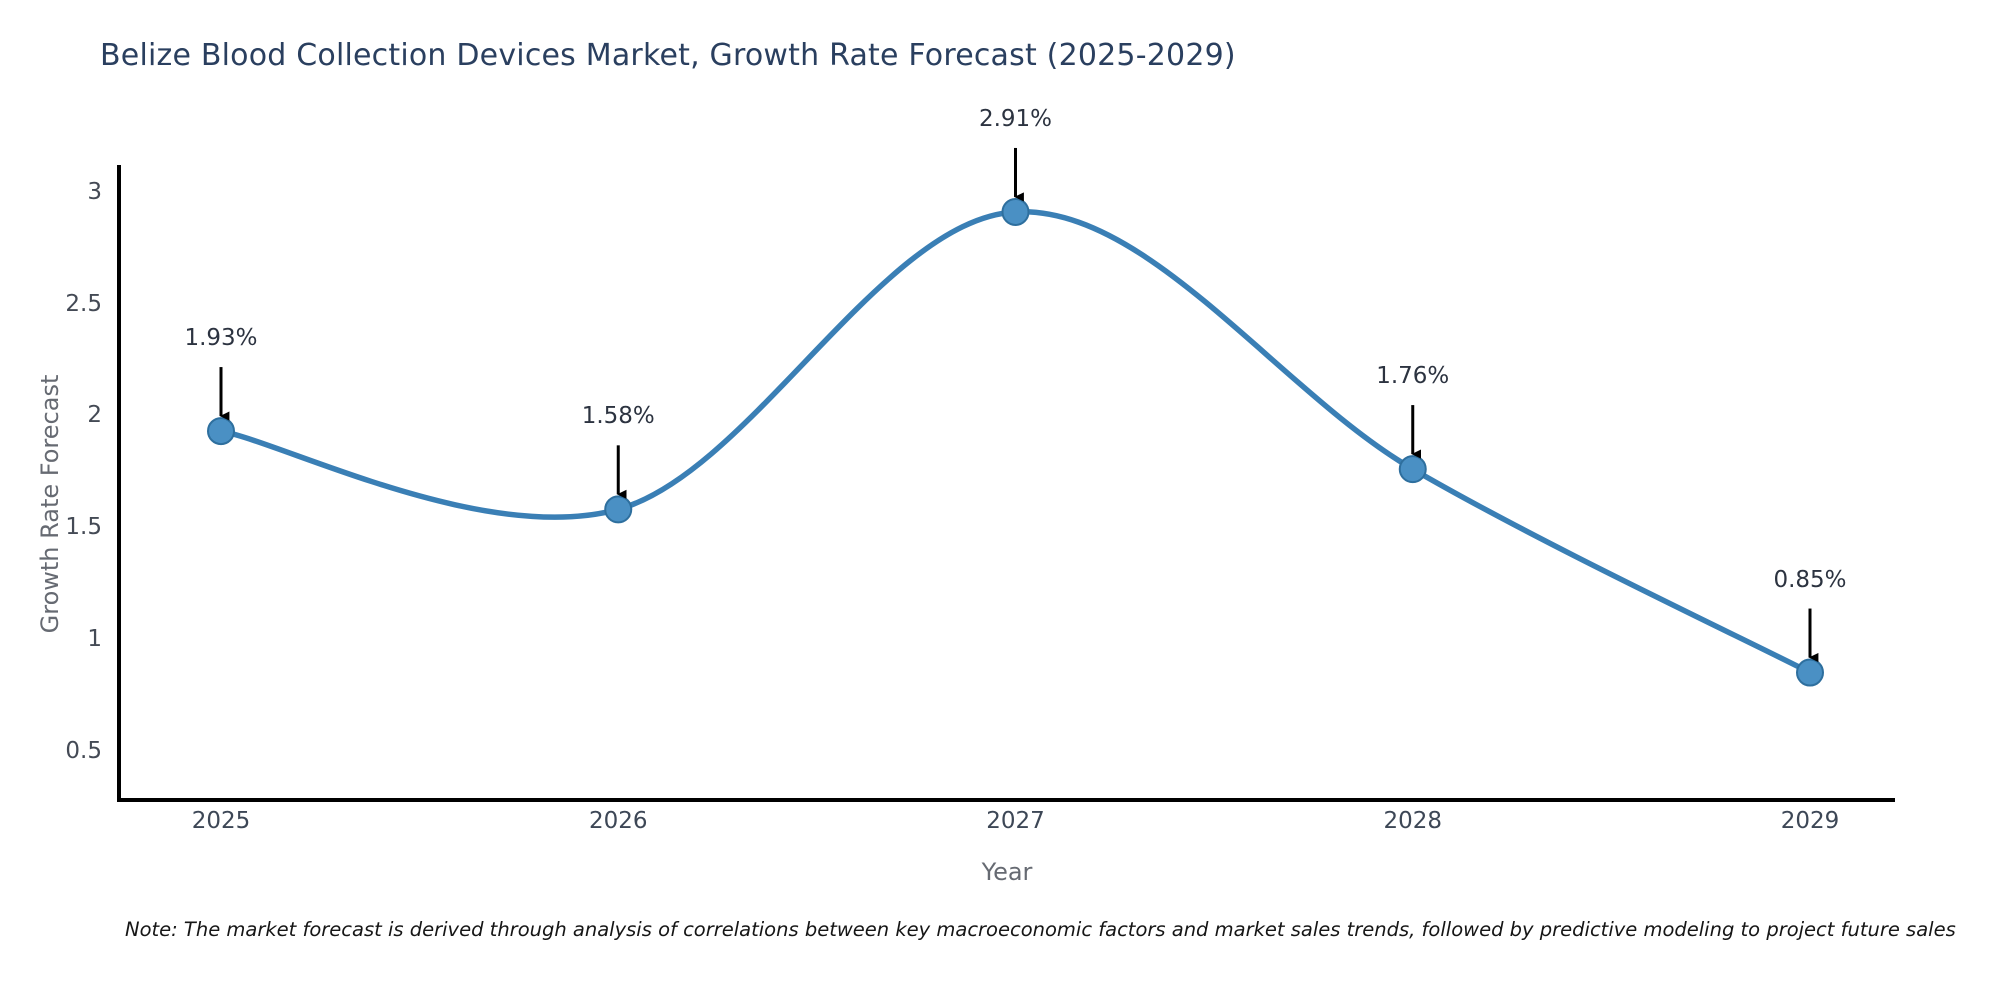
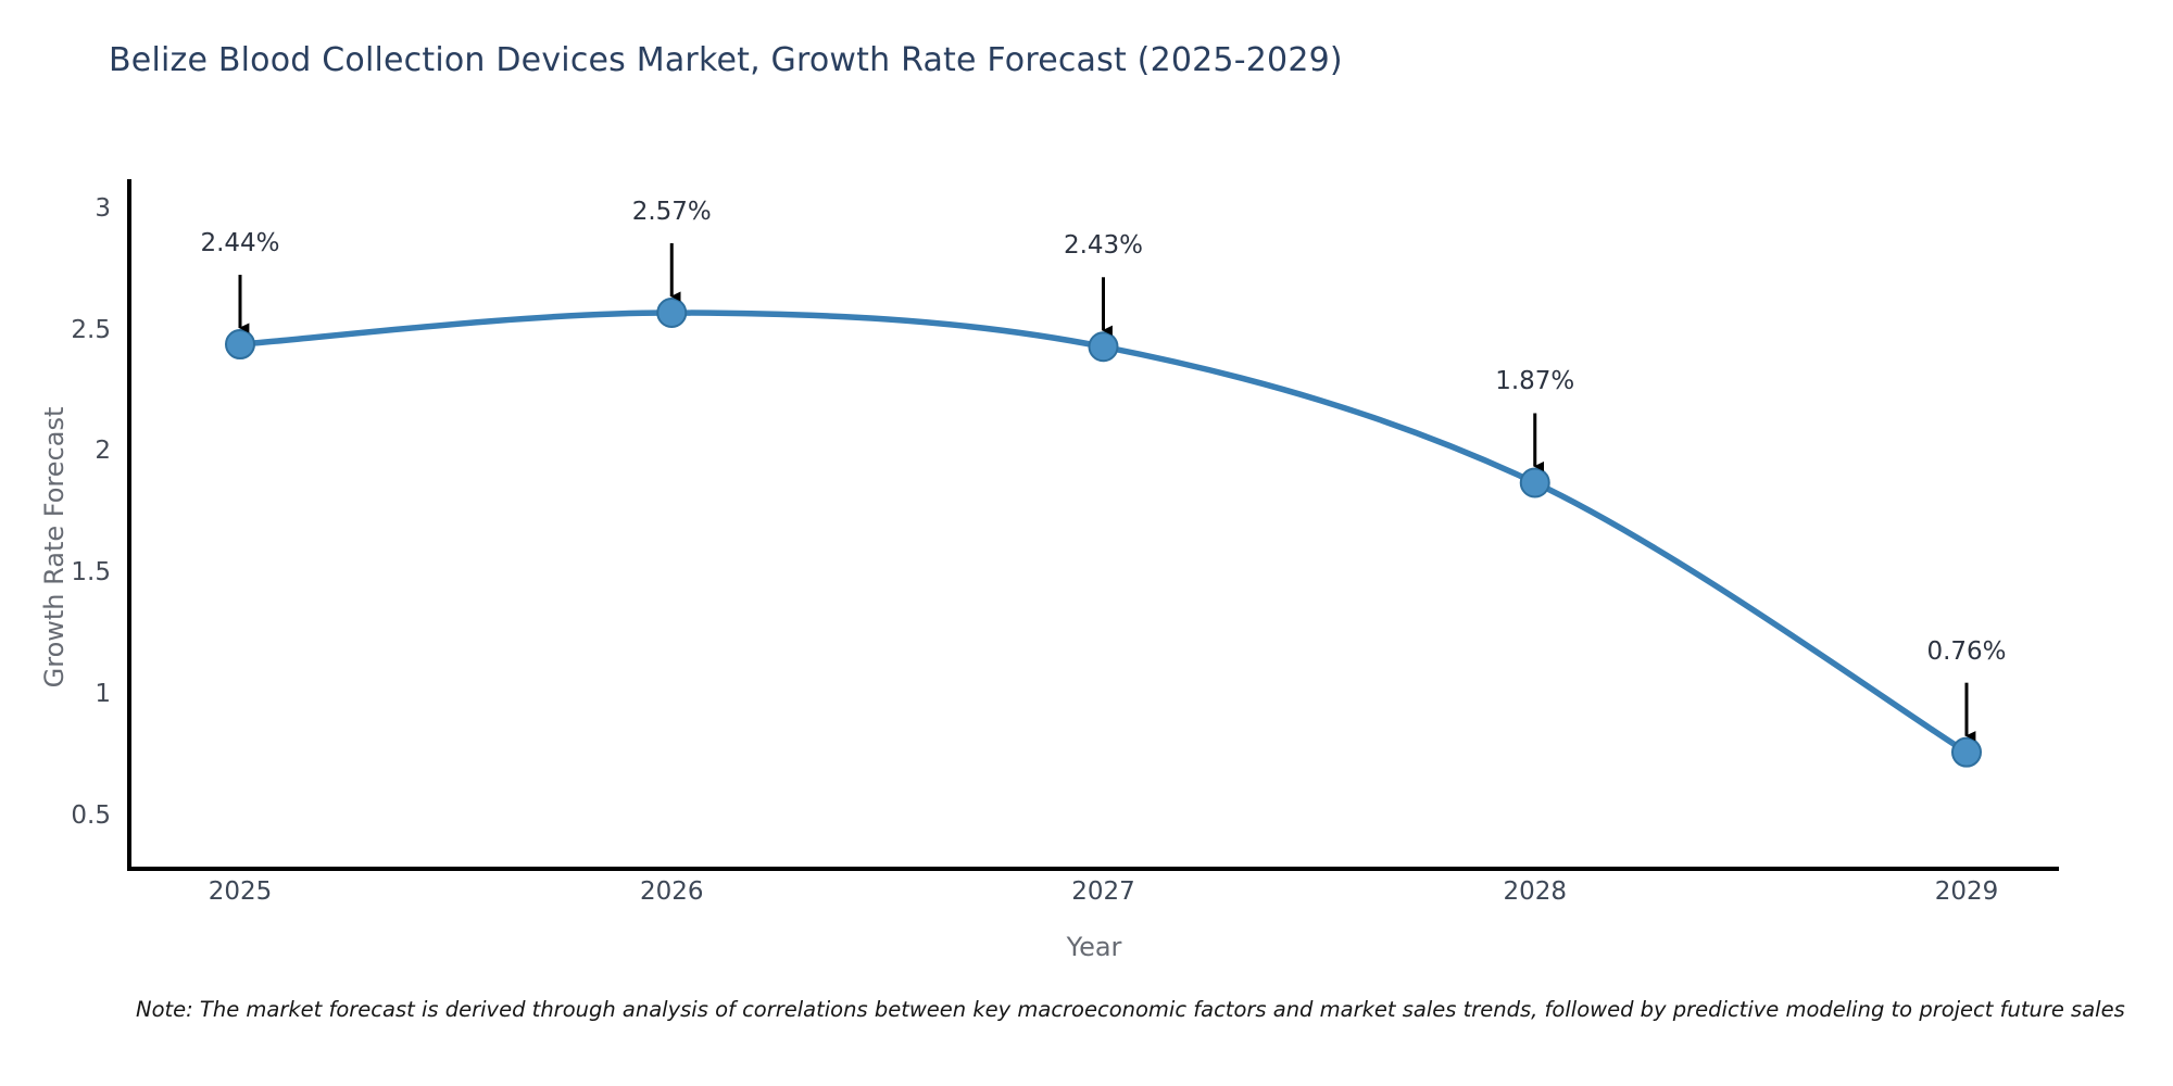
2025: 1.93% -> 2.44%
2026: 1.58% -> 2.57%
2027: 2.91% -> 2.43%
2028: 1.76% -> 1.87%
2029: 0.85% -> 0.76%
